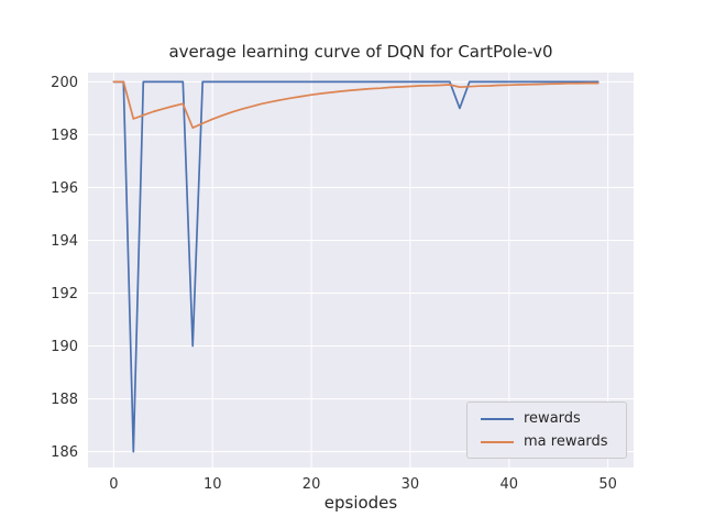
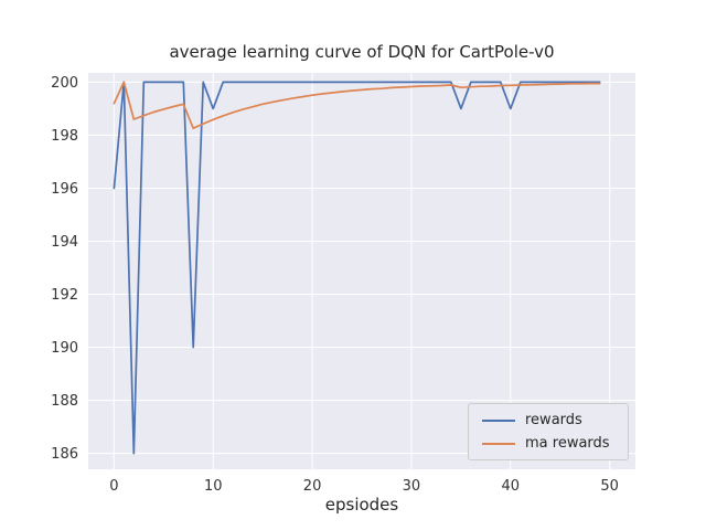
rewards/0: 200 -> 196
ma rewards/0: 200.0 -> 199.2
rewards/10: 200 -> 199
rewards/40: 200 -> 199
